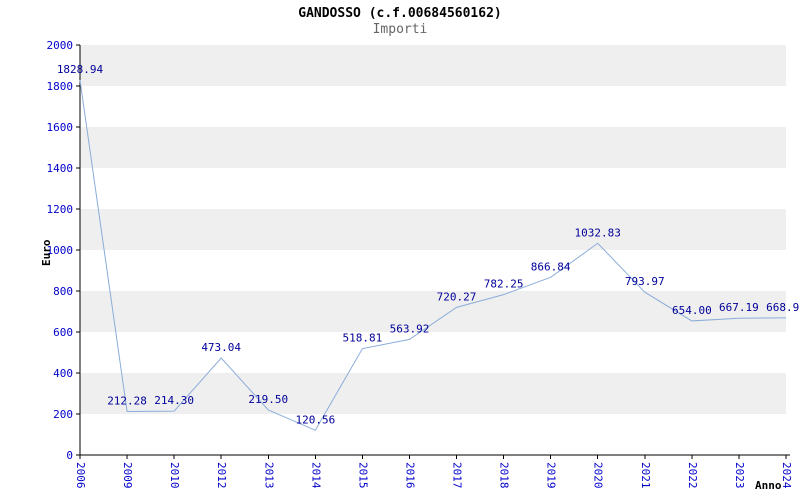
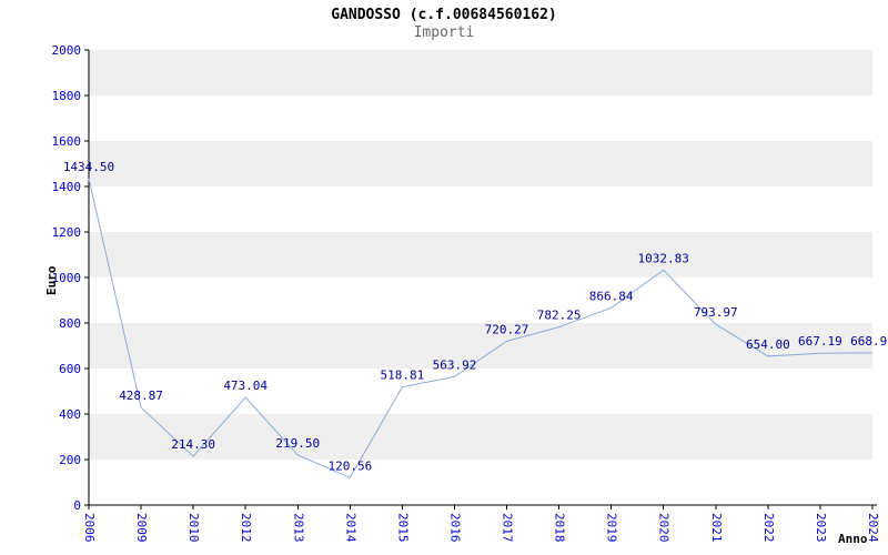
2006: 1828.94 -> 1434.50
2009: 212.28 -> 428.87
